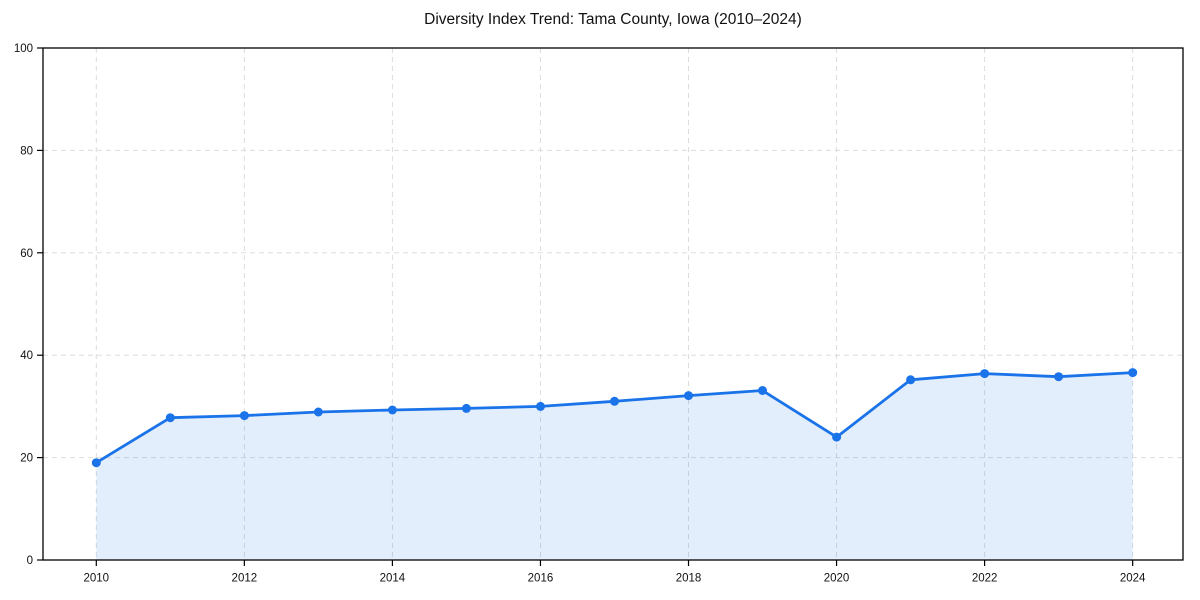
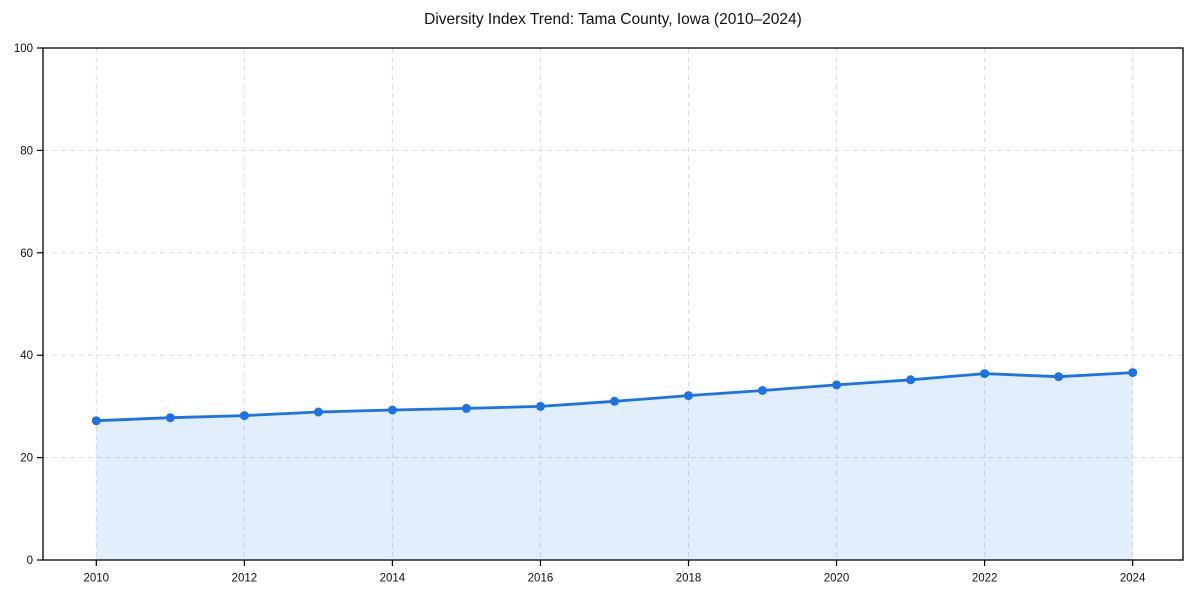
2010: 19 -> 27
2020: 24 -> 34
